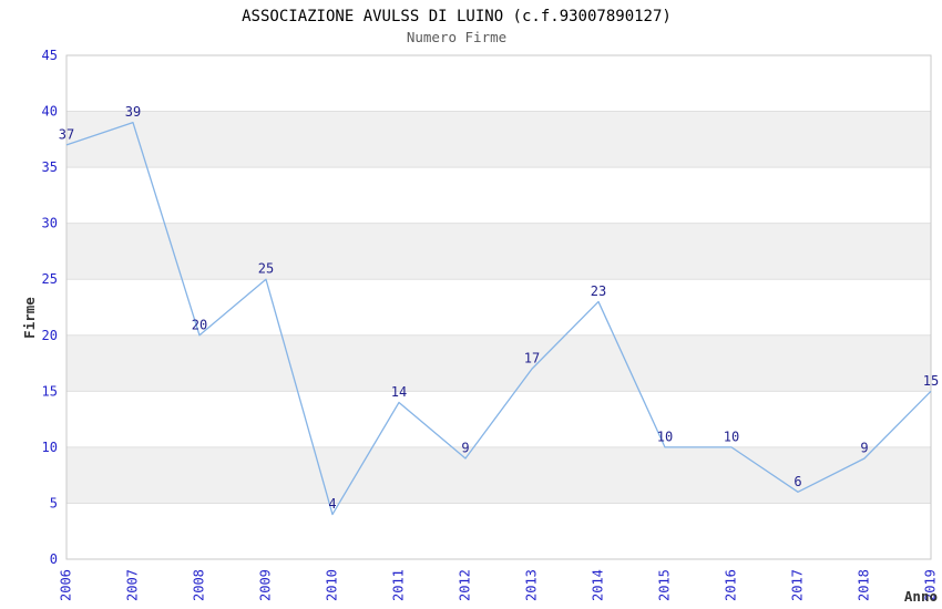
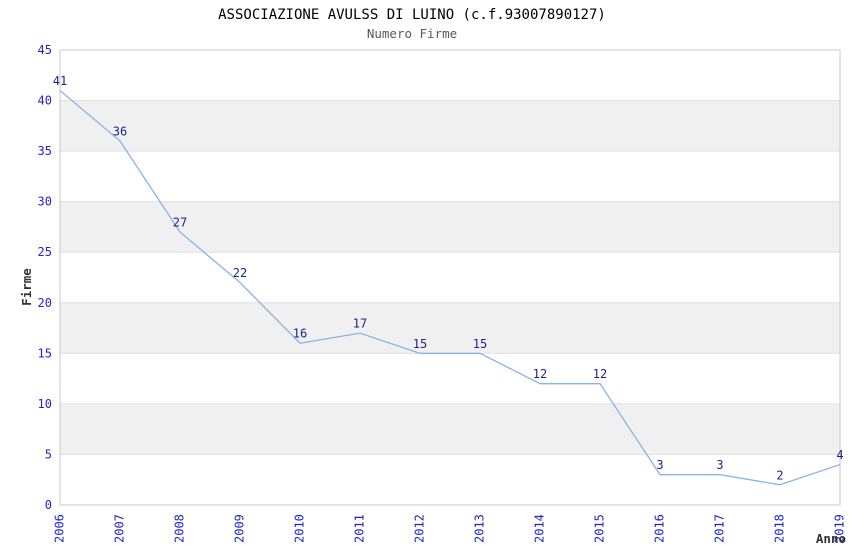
2006: 37 -> 41
2007: 39 -> 36
2008: 20 -> 27
2009: 25 -> 22
2010: 4 -> 16
2011: 14 -> 17
2012: 9 -> 15
2013: 17 -> 15
2014: 23 -> 12
2015: 10 -> 12
2016: 10 -> 3
2017: 6 -> 3
2018: 9 -> 2
2019: 15 -> 4
